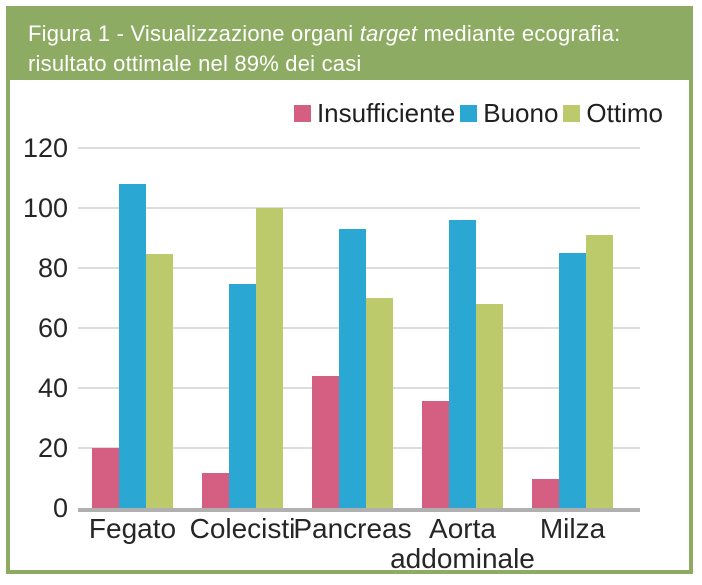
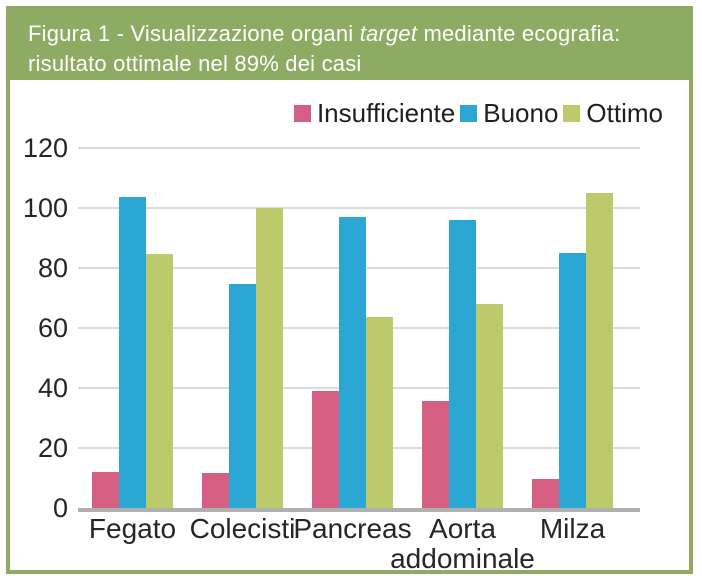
Insufficiente/Fegato: 20 -> 12
Buono/Fegato: 108 -> 104
Insufficiente/Pancreas: 44 -> 39
Buono/Pancreas: 93 -> 97
Ottimo/Pancreas: 70 -> 64
Ottimo/Milza: 91 -> 105
